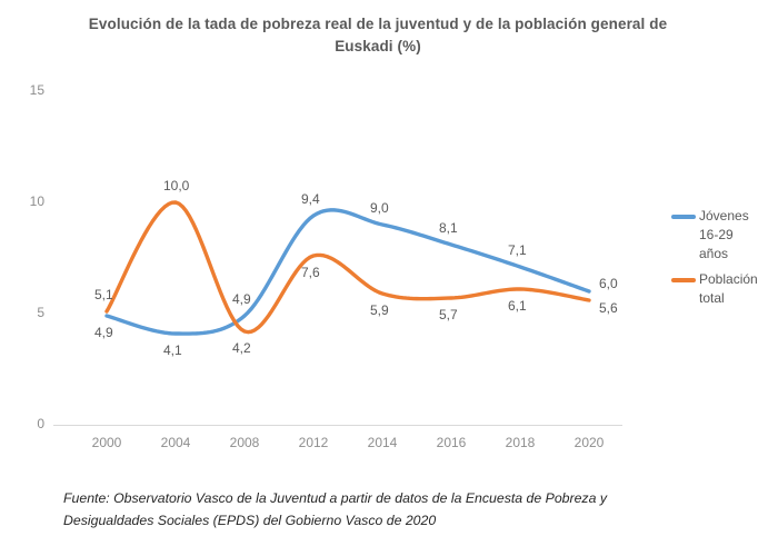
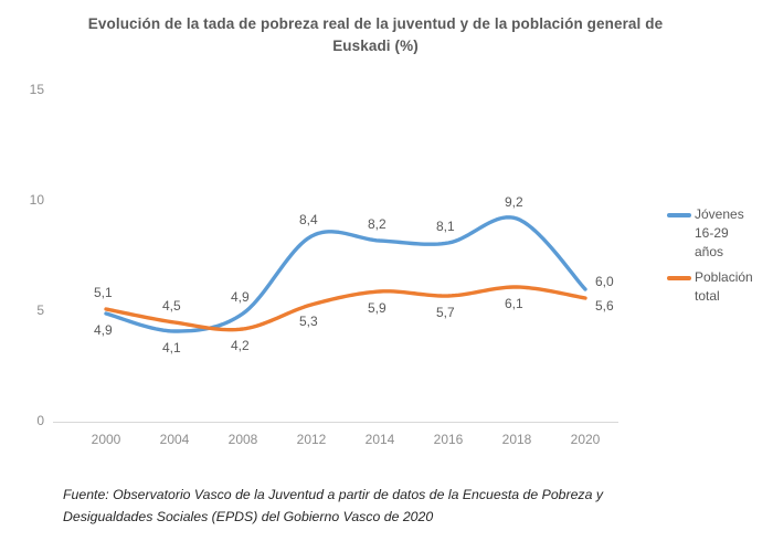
Población total/2004: 10,0 -> 4,5
Jóvenes 16-29 años/2012: 9,4 -> 8,4
Población total/2012: 7,6 -> 5,3
Jóvenes 16-29 años/2014: 9,0 -> 8,2
Jóvenes 16-29 años/2018: 7,1 -> 9,2
